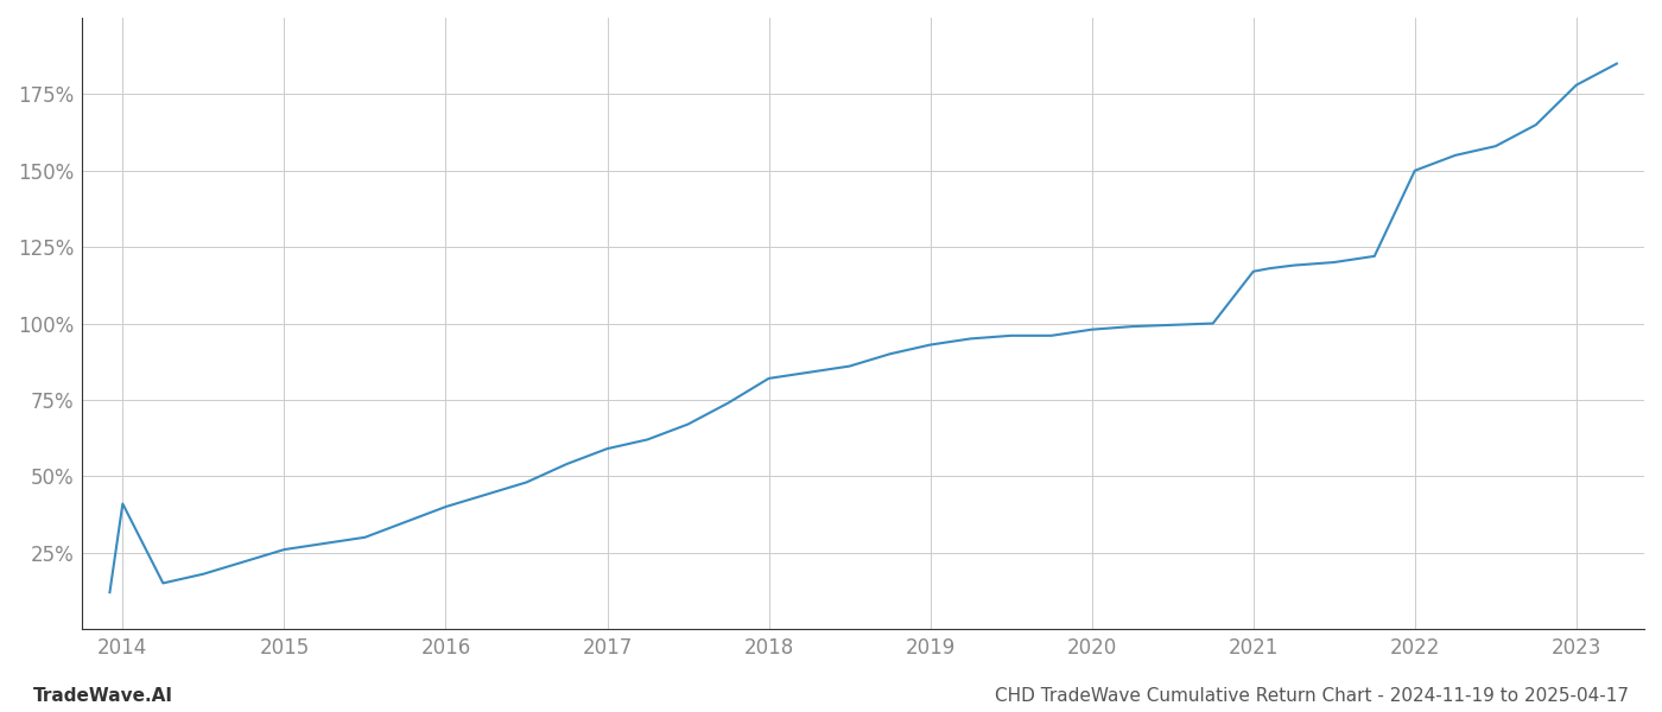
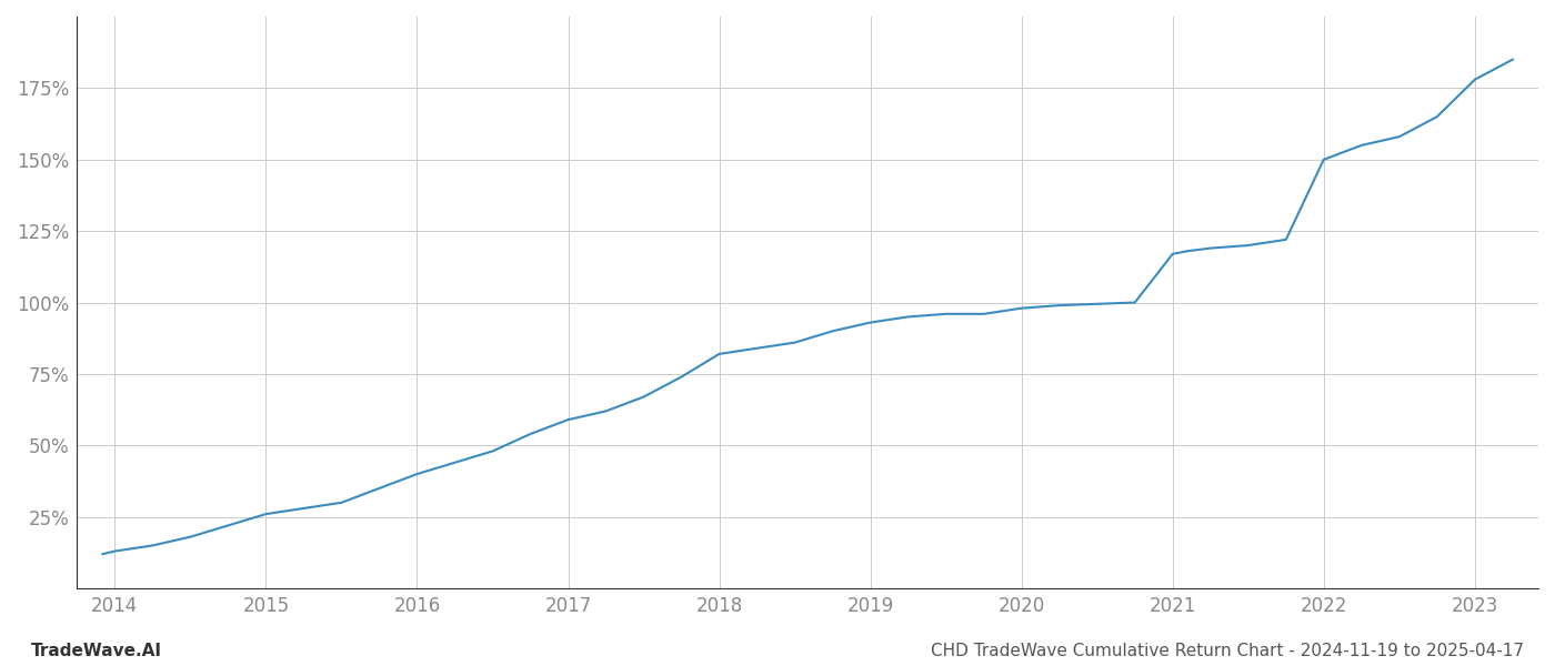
2014: 41.0% -> 13.0%
